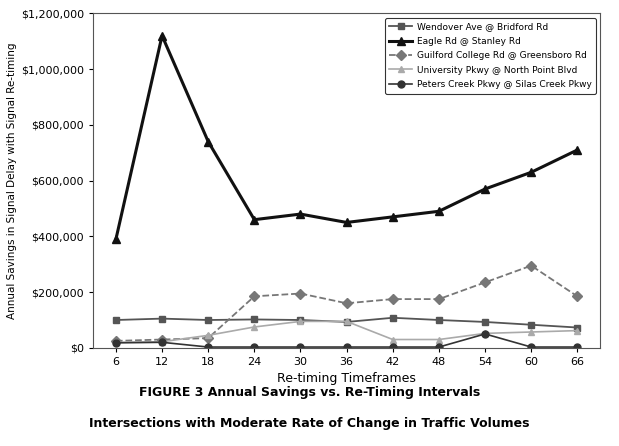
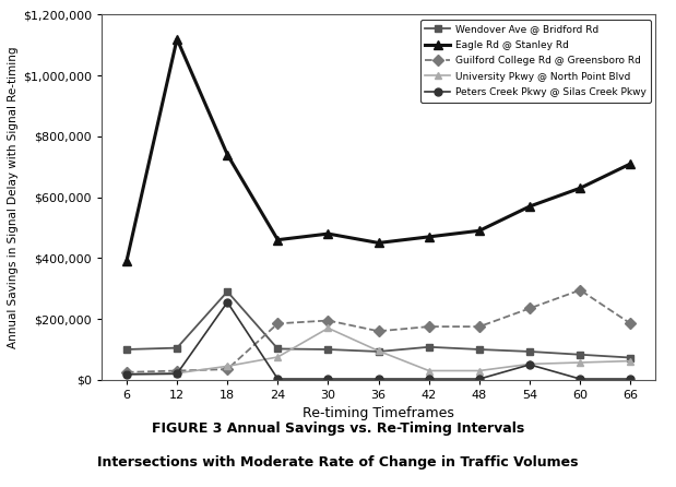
Wendover Ave @ Bridford Rd/18: $100,000 -> $290,000
Peters Creek Pkwy @ Silas Creek Pkwy/18: $3,000 -> $255,000
University Pkwy @ North Point Blvd/30: $95,000 -> $170,000
